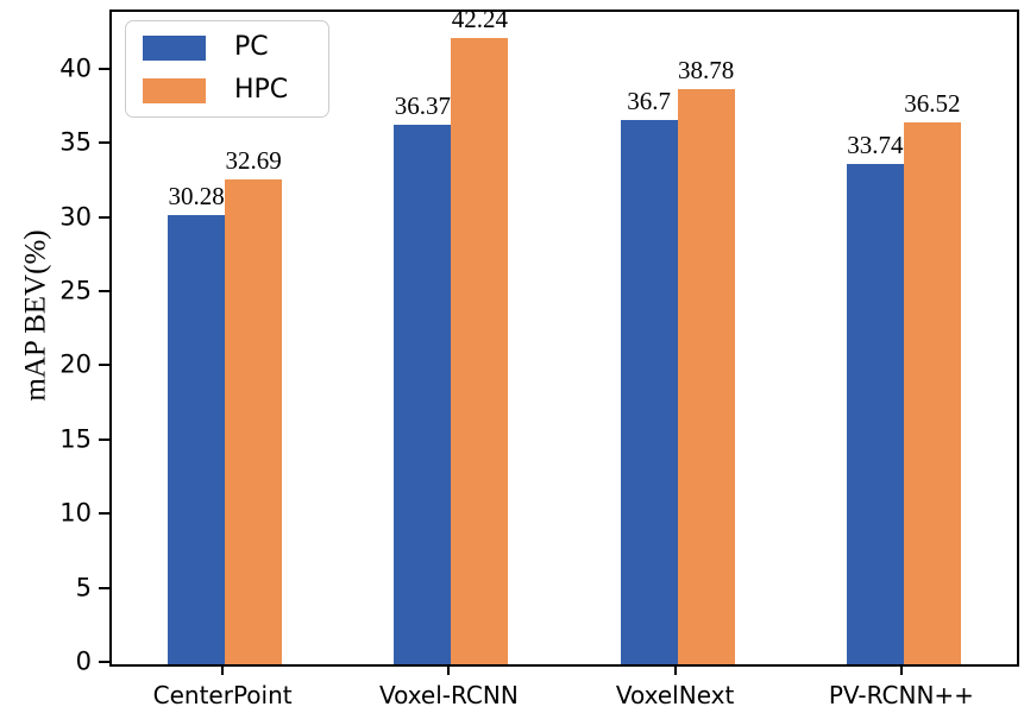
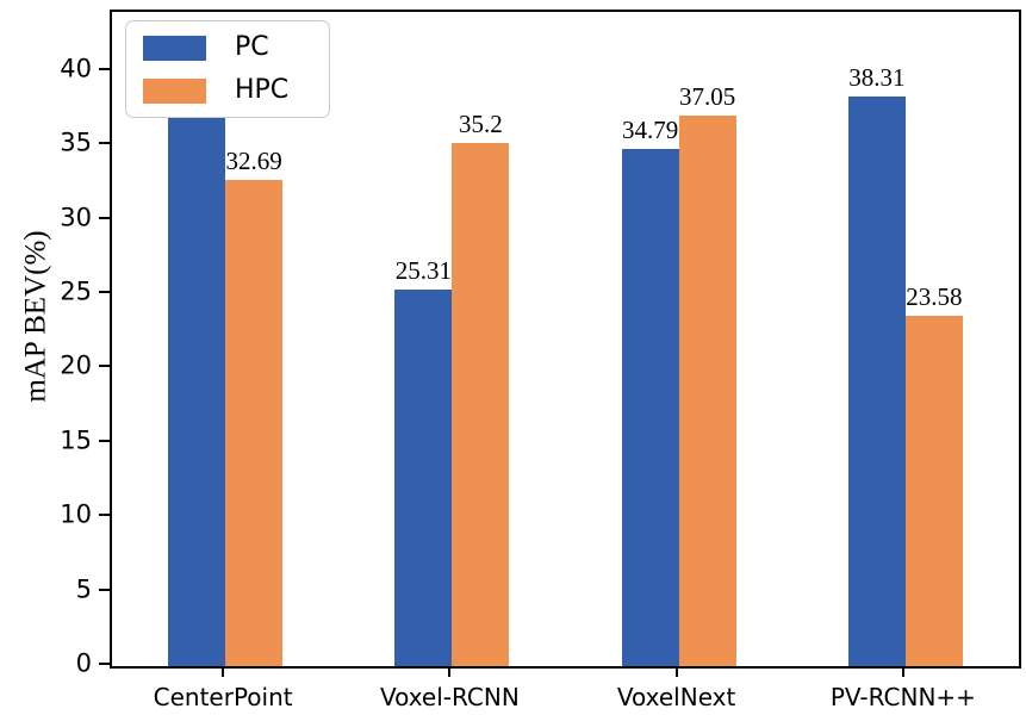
PC/CenterPoint: 30.28 -> 38.49
PC/Voxel-RCNN: 36.37 -> 25.31
HPC/Voxel-RCNN: 42.24 -> 35.2
PC/VoxelNext: 36.7 -> 34.79
HPC/VoxelNext: 38.78 -> 37.05
PC/PV-RCNN++: 33.74 -> 38.31
HPC/PV-RCNN++: 36.52 -> 23.58
